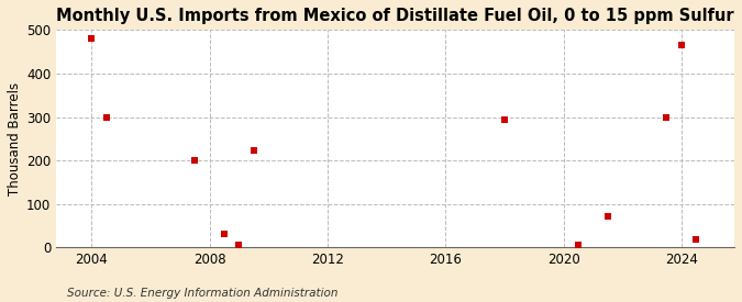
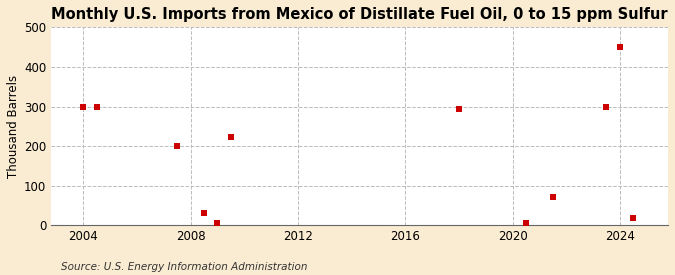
2004: 480 -> 300
2024: 465 -> 450
